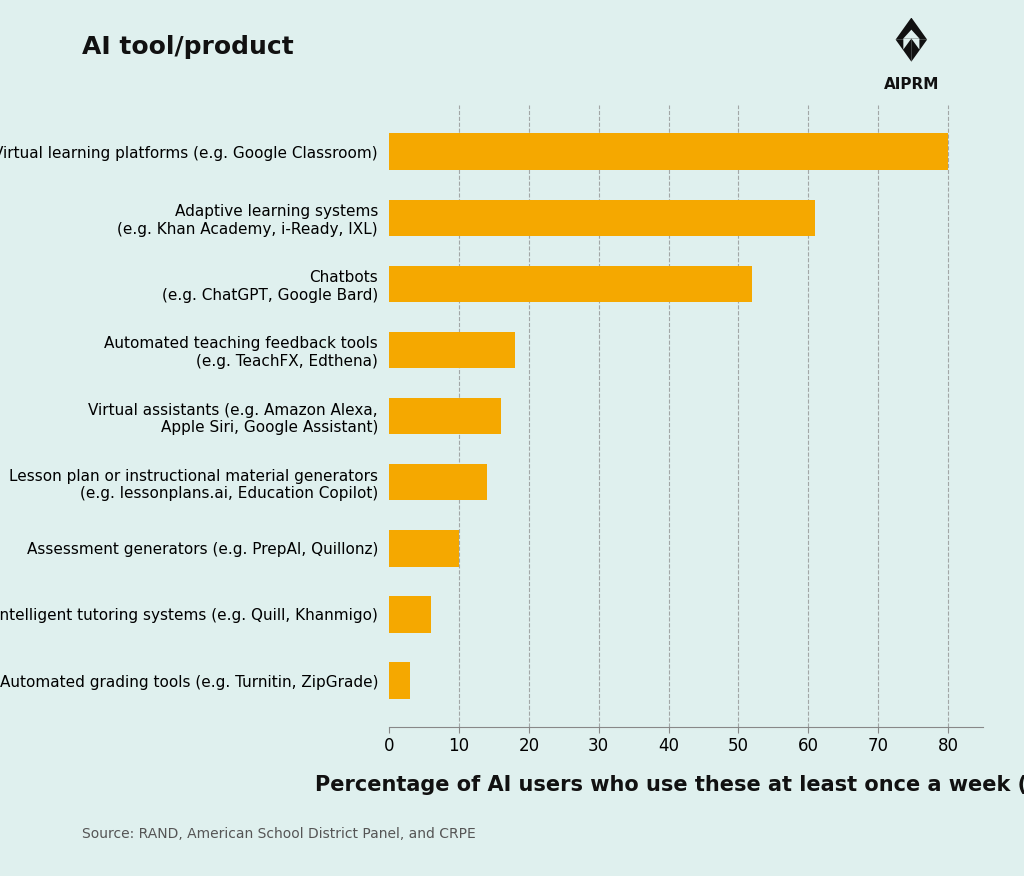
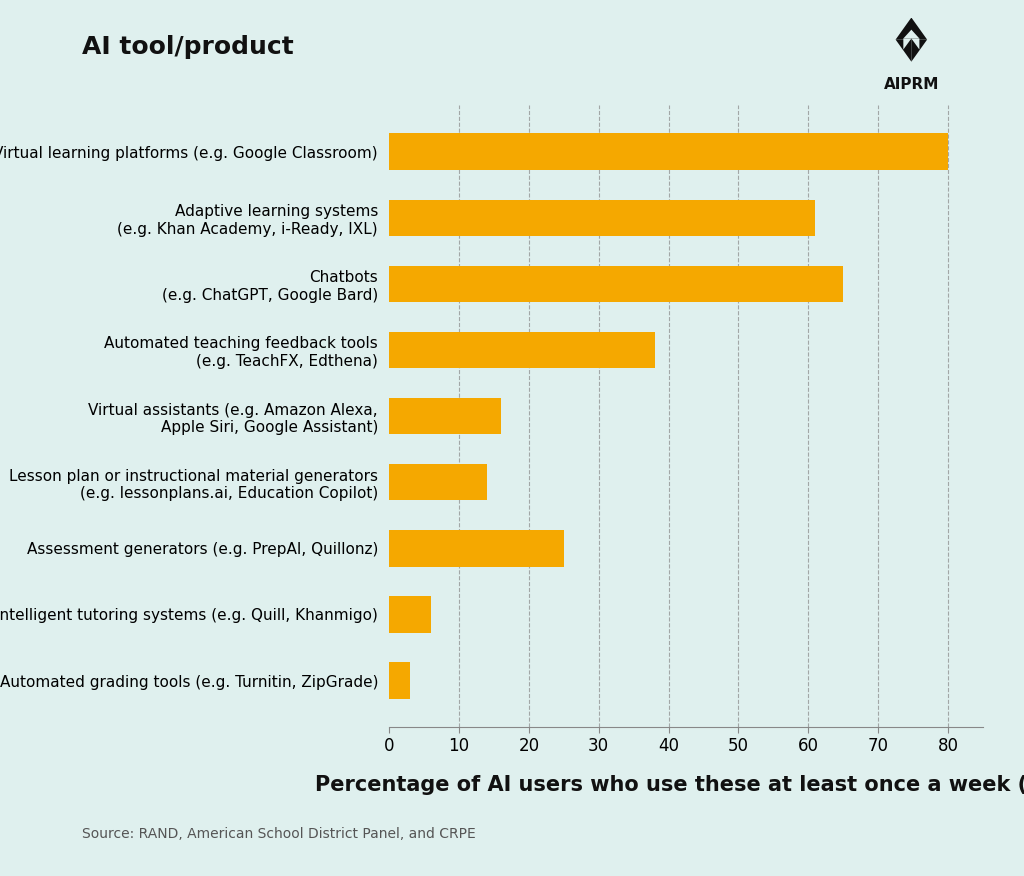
Chatbots (e.g. ChatGPT, Google Bard): 52 -> 65
Automated teaching feedback tools (e.g. TeachFX, Edthena): 18 -> 38
Assessment generators (e.g. PrepAI, Quillonz): 10 -> 25
